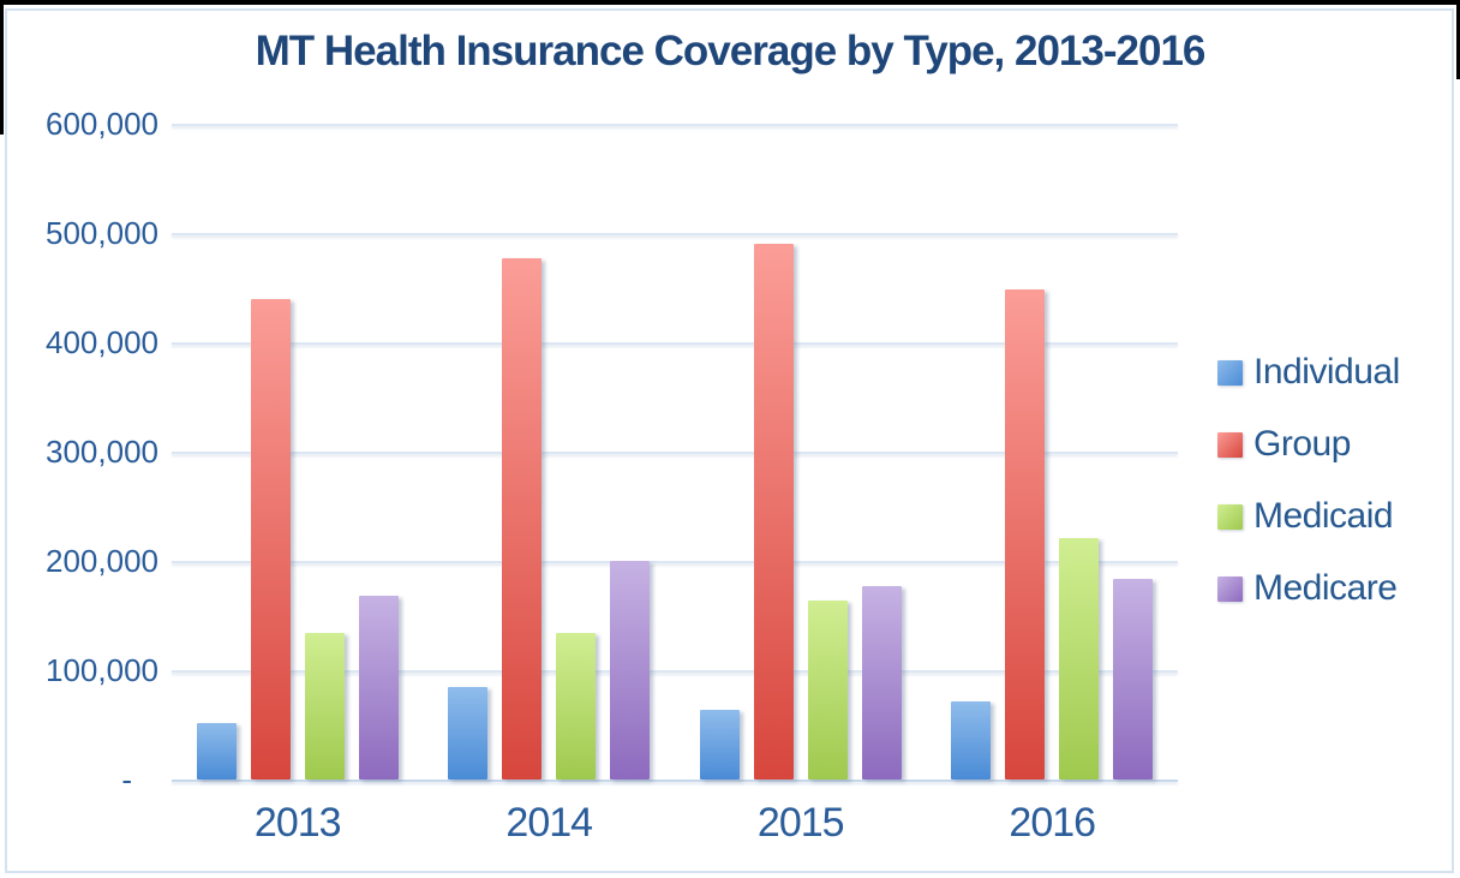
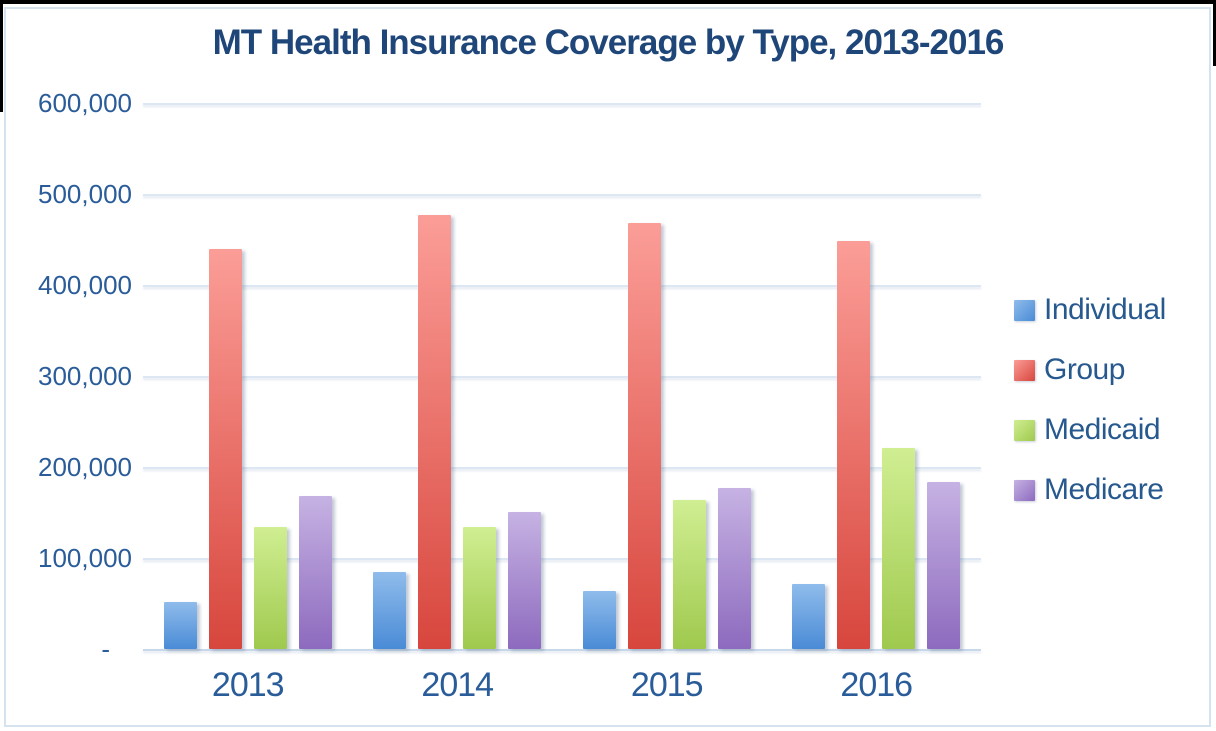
Medicare/2014: 200000 -> 150000
Group/2015: 490000 -> 470000
